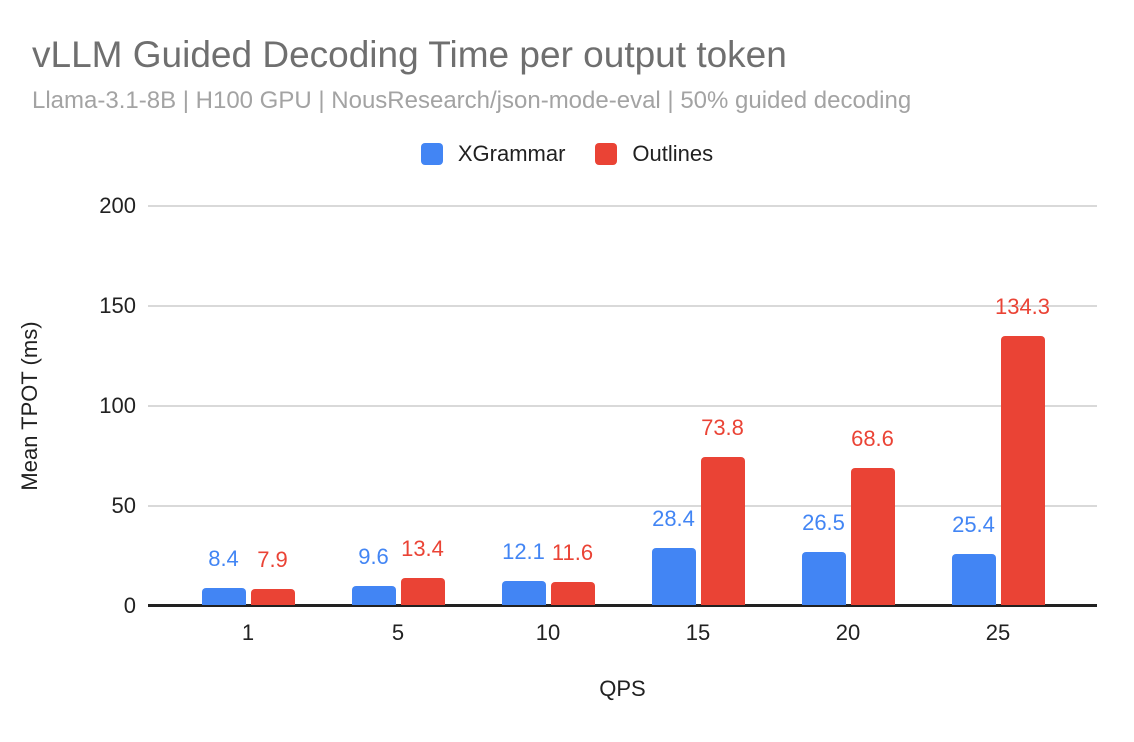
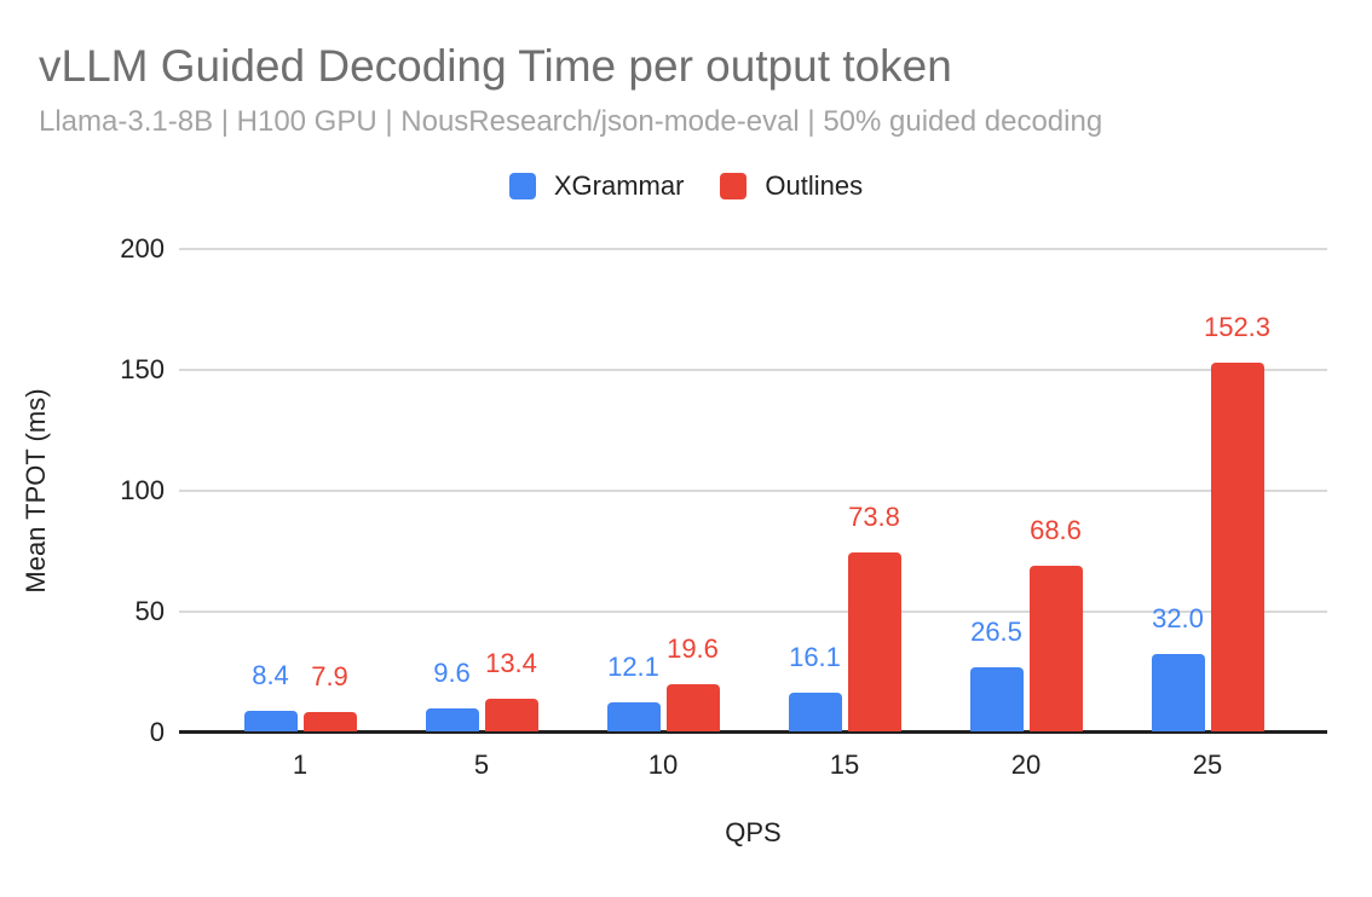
Outlines/10: 11.6 -> 19.6
XGrammar/15: 28.4 -> 16.1
XGrammar/25: 25.4 -> 32.0
Outlines/25: 134.3 -> 152.3
